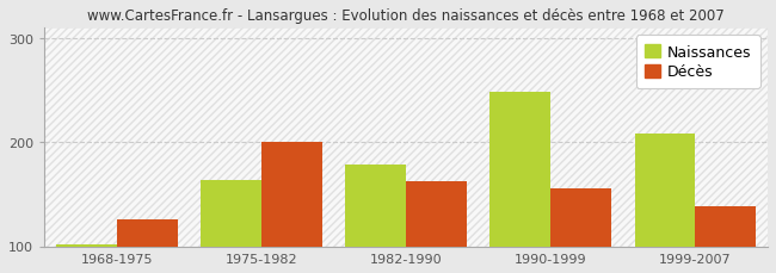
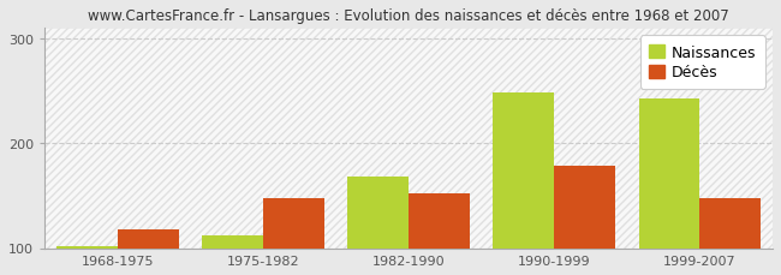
Décès/1968-1975: 126 -> 118
Naissances/1975-1982: 164 -> 112
Décès/1975-1982: 200 -> 148
Naissances/1982-1990: 178 -> 168
Décès/1982-1990: 162 -> 152
Décès/1990-1999: 156 -> 178
Naissances/1999-2007: 208 -> 242
Décès/1999-2007: 138 -> 148
